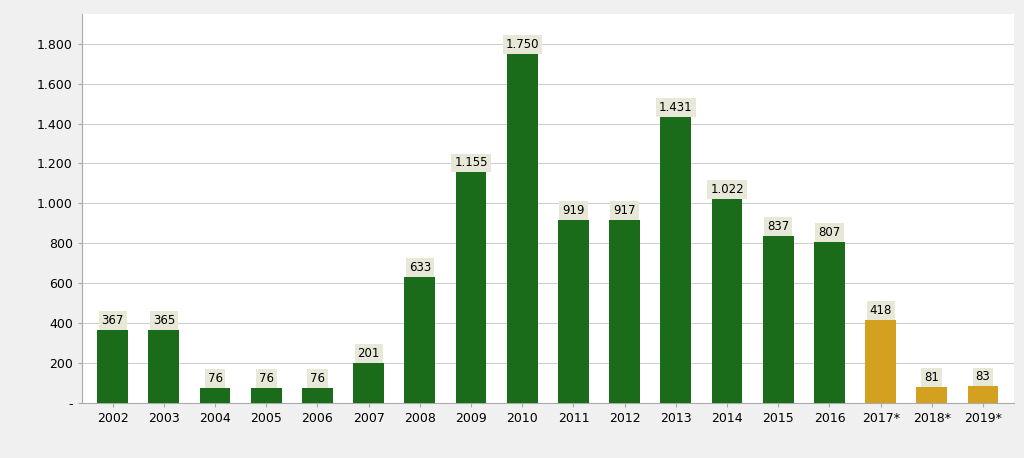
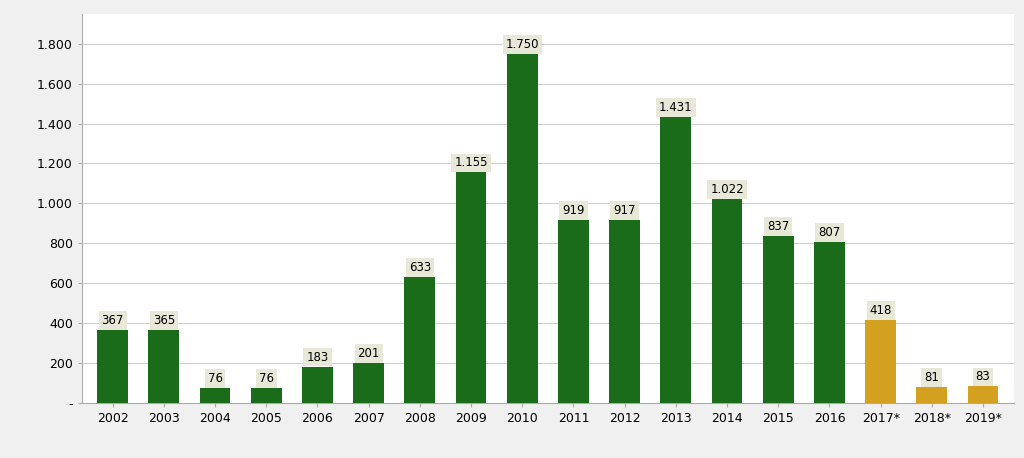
2006: 76 -> 183
